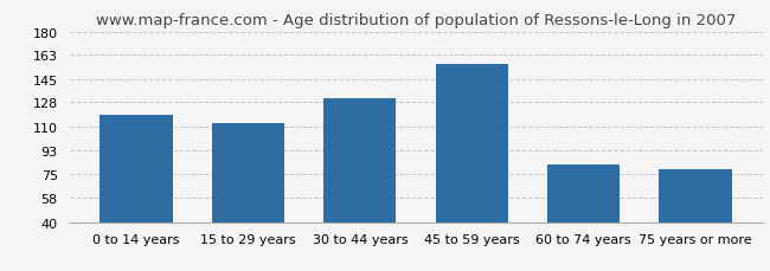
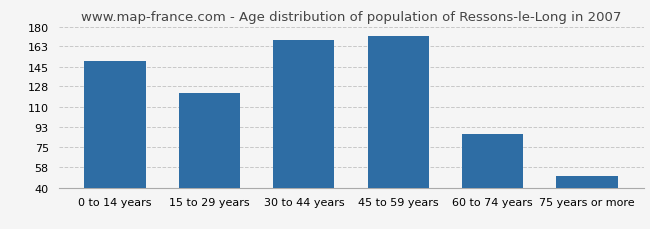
0 to 14 years: 119 -> 150
15 to 29 years: 113 -> 122
30 to 44 years: 131 -> 168
45 to 59 years: 156 -> 172
60 to 74 years: 82 -> 87
75 years or more: 79 -> 50
